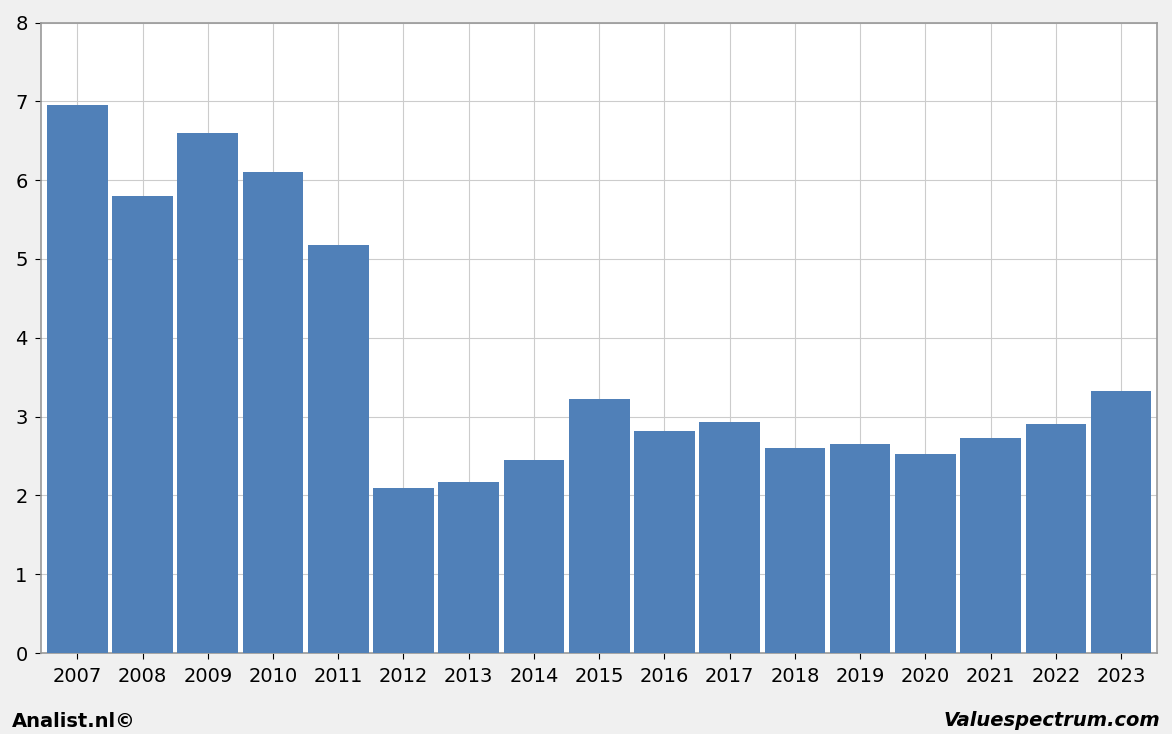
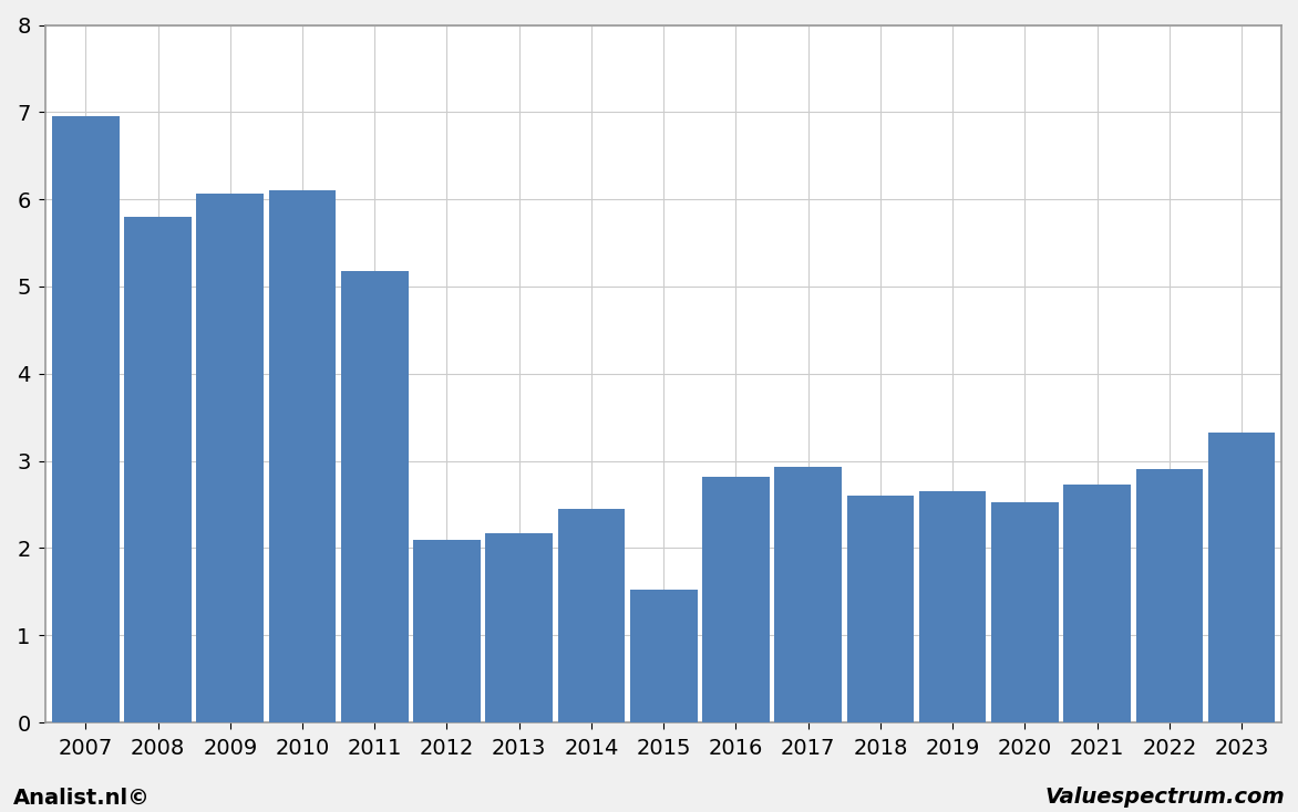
2009: 6.60 -> 6.06
2015: 3.22 -> 1.52
